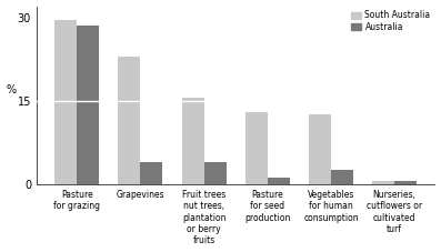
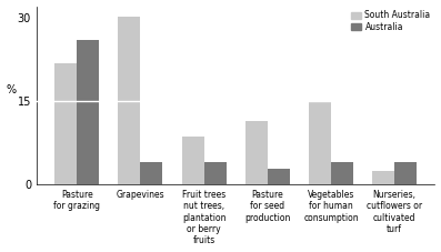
South Australia/Pasture for grazing: 29.5 -> 21.8
Australia/Pasture for grazing: 28.5 -> 26.0
South Australia/Grapevines: 23.0 -> 30.2
South Australia/Fruit trees nut trees, plantation or berry fruits: 15.5 -> 8.6
South Australia/Pasture for seed production: 13.0 -> 11.4
Australia/Pasture for seed production: 1.2 -> 2.8
South Australia/Vegetables for human consumption: 12.5 -> 14.8
Australia/Vegetables for human consumption: 2.5 -> 4.0
South Australia/Nurseries, cutflowers or cultivated turf: 0.5 -> 2.4
Australia/Nurseries, cutflowers or cultivated turf: 0.6 -> 4.0
